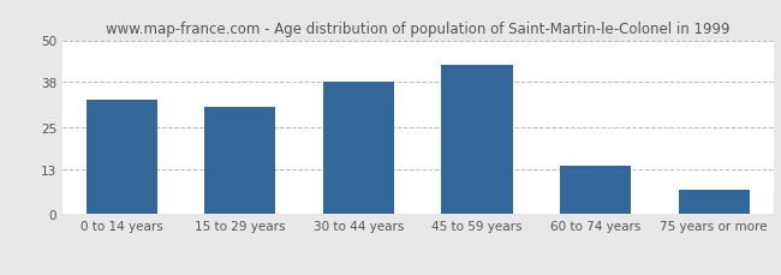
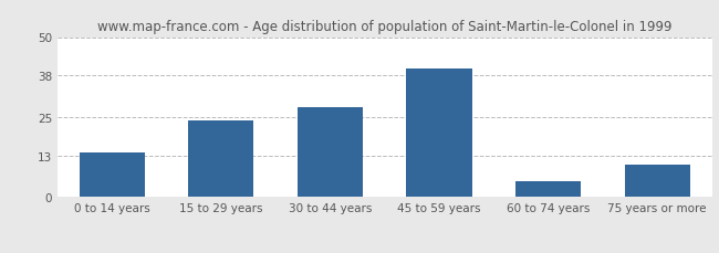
0 to 14 years: 33 -> 14
15 to 29 years: 31 -> 24
30 to 44 years: 38 -> 28
45 to 59 years: 43 -> 40
60 to 74 years: 14 -> 5
75 years or more: 7 -> 10
